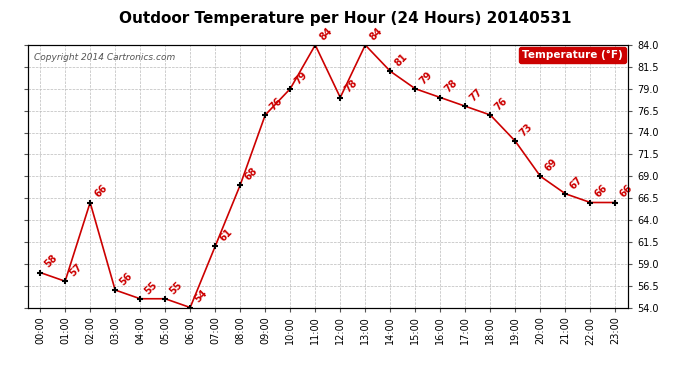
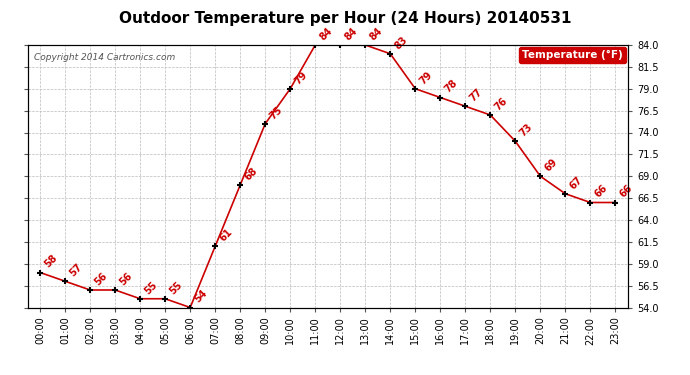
02:00: 66 -> 56
09:00: 76 -> 75
12:00: 78 -> 84
14:00: 81 -> 83
